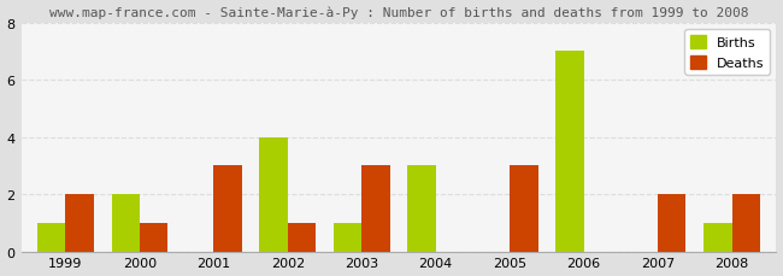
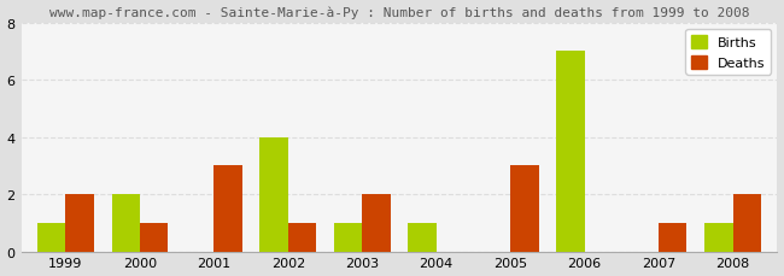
Deaths/2003: 3 -> 2
Births/2004: 3 -> 1
Deaths/2007: 2 -> 1
